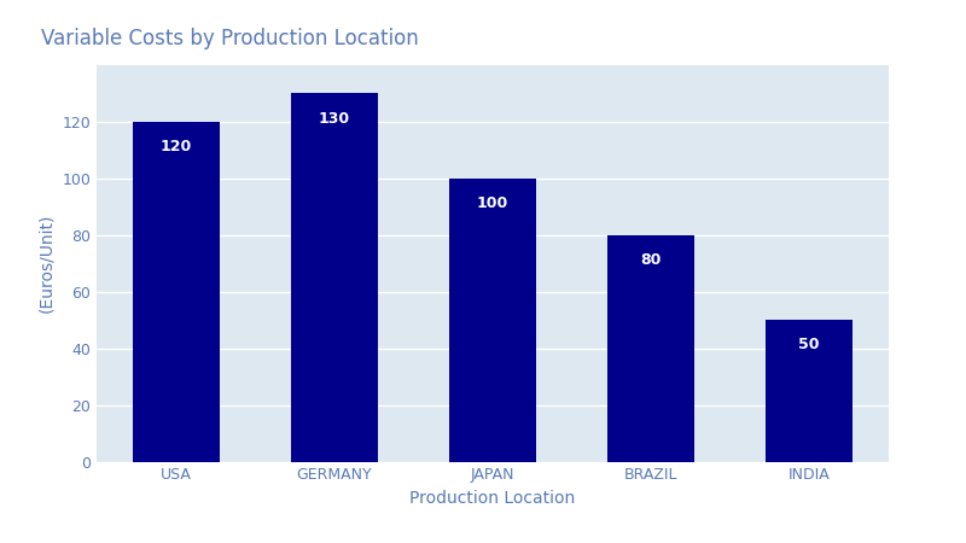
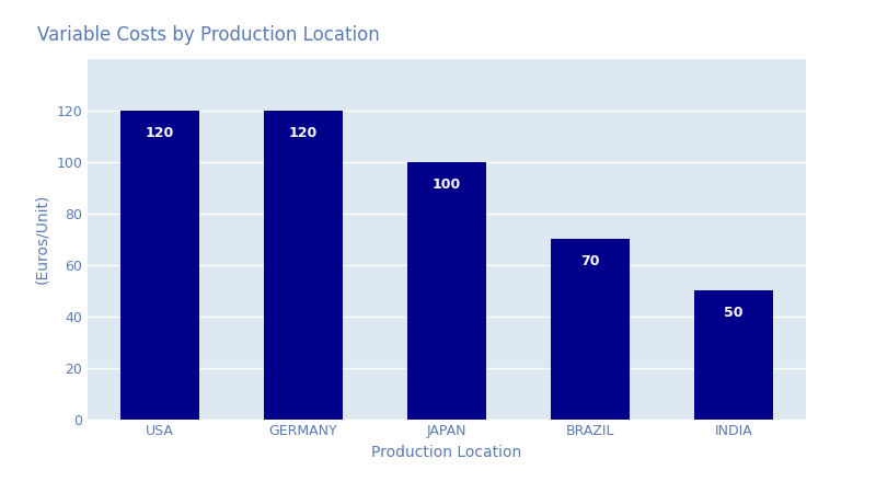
GERMANY: 130 -> 120
BRAZIL: 80 -> 70
